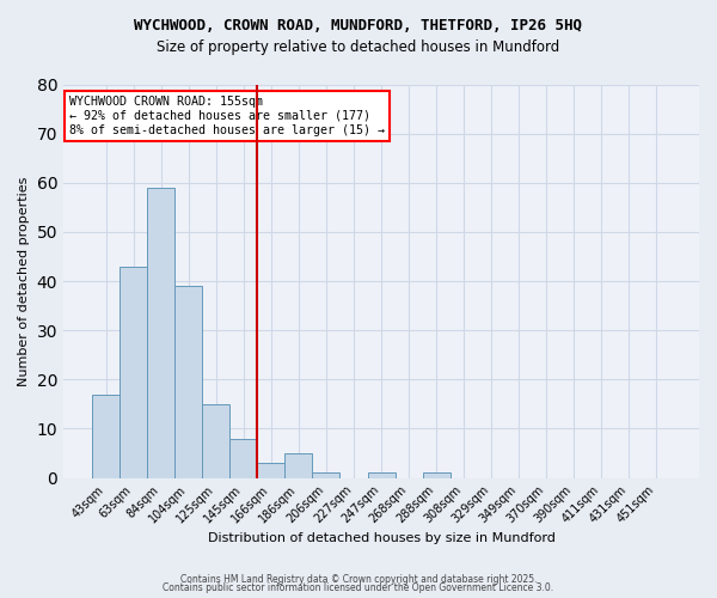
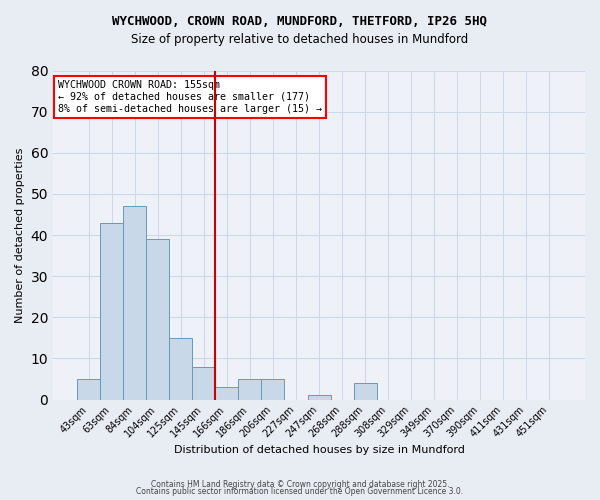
43sqm: 17 -> 5
84sqm: 59 -> 47
206sqm: 1 -> 5
288sqm: 1 -> 4
